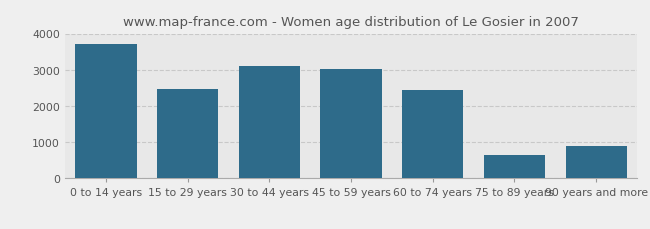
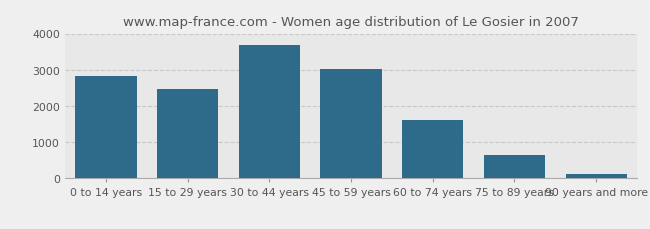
0 to 14 years: 3700 -> 2840
30 to 44 years: 3100 -> 3680
60 to 74 years: 2450 -> 1620
90 years and more: 900 -> 120
